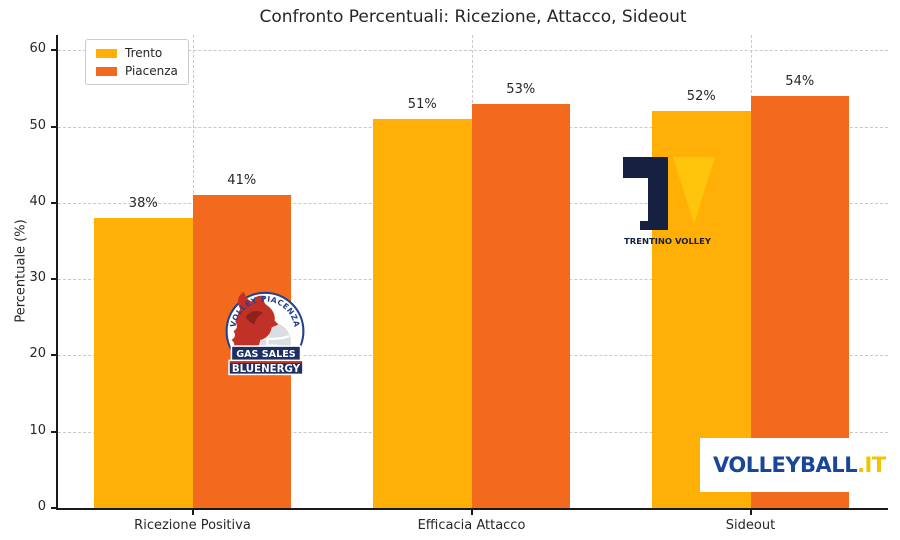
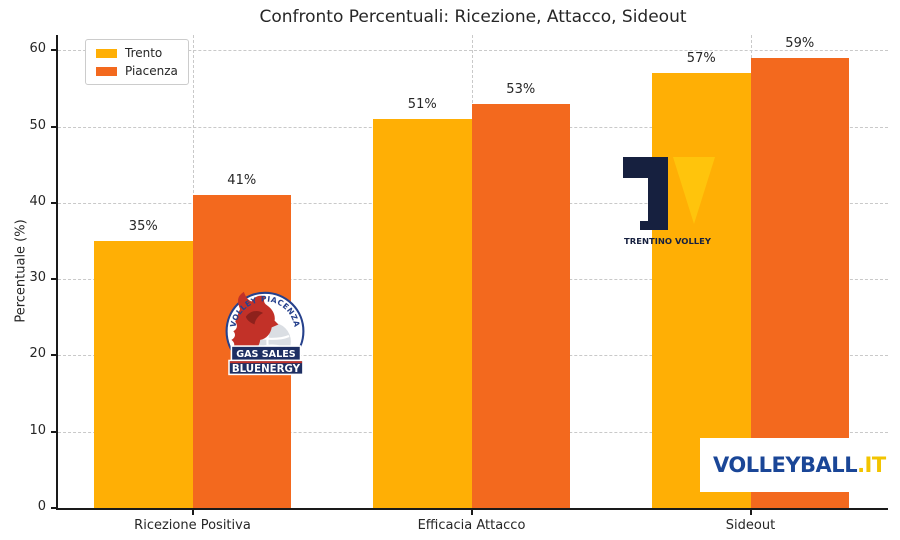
Trento/Ricezione Positiva: 38% -> 35%
Trento/Sideout: 52% -> 57%
Piacenza/Sideout: 54% -> 59%
